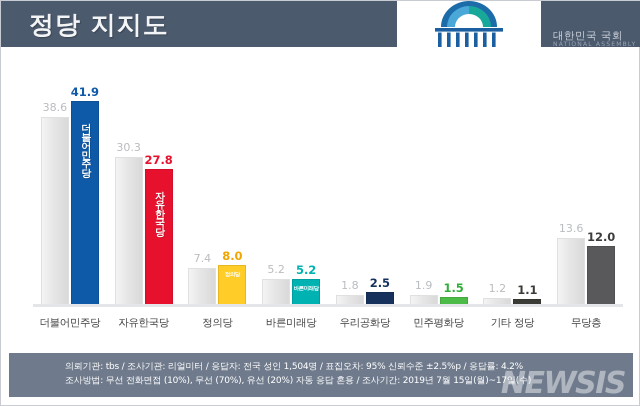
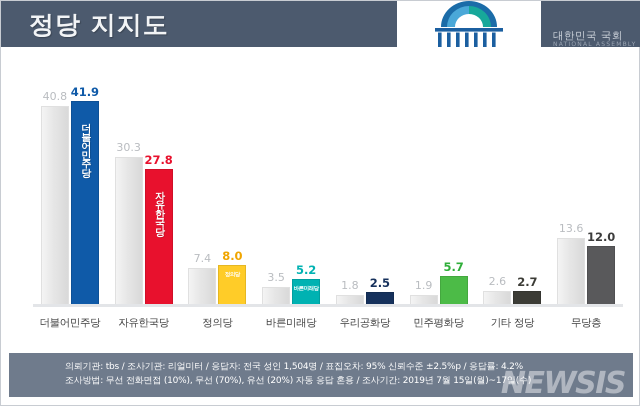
지난주/더불어민주당: 38.6 -> 40.8
지난주/바른미래당: 5.2 -> 3.5
이번주/민주평화당: 1.5 -> 5.7
지난주/기타 정당: 1.2 -> 2.6
이번주/기타 정당: 1.1 -> 2.7
